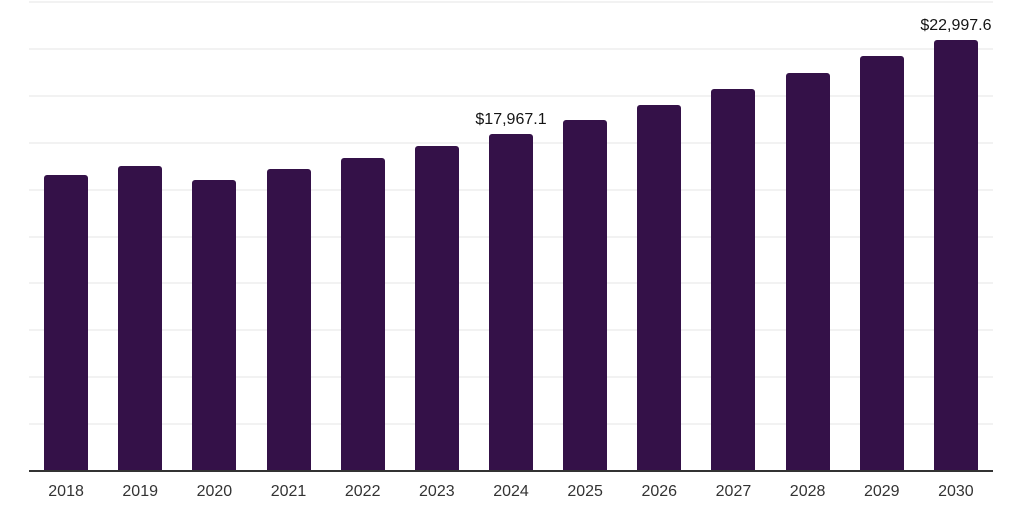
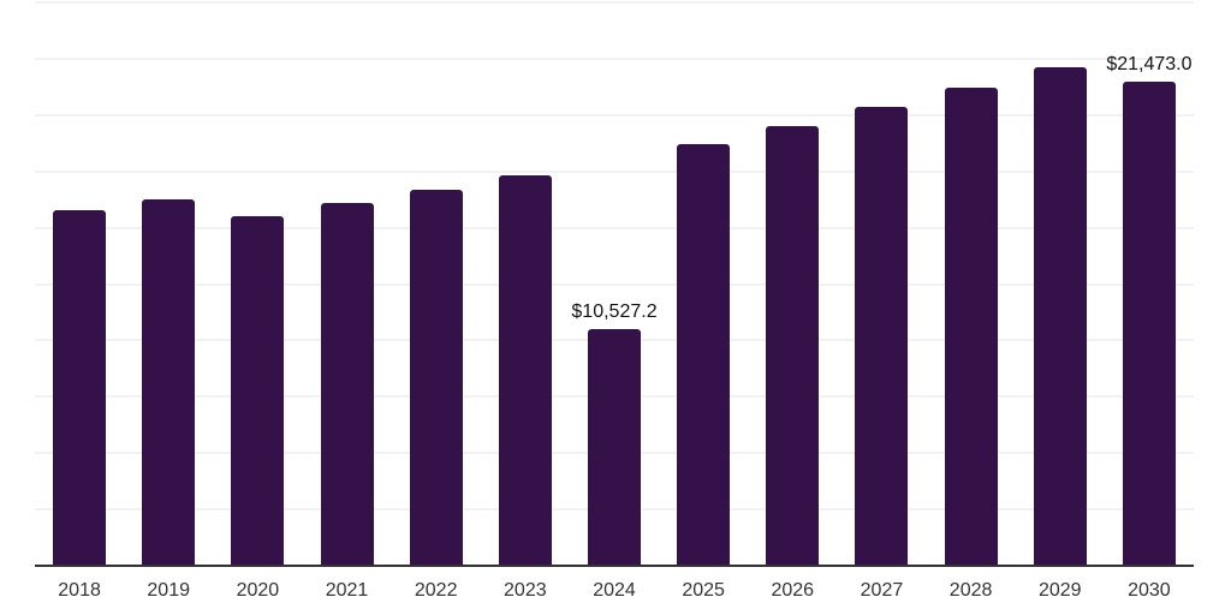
2024: $17,967.1 -> $10,527.2
2030: $22,997.6 -> $21,473.0
